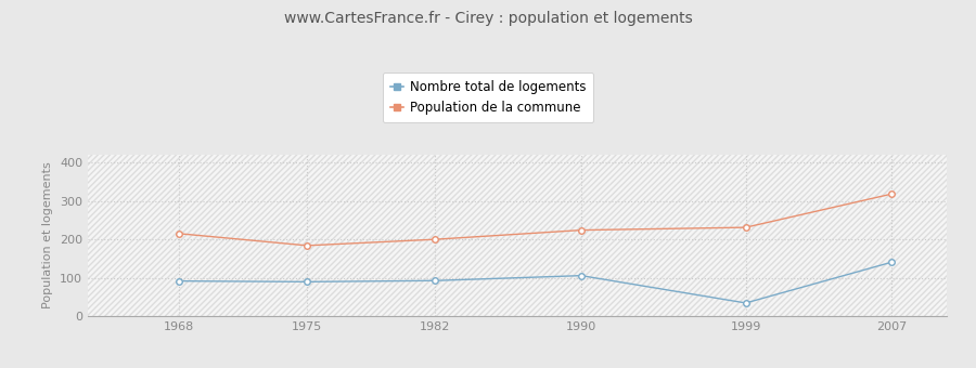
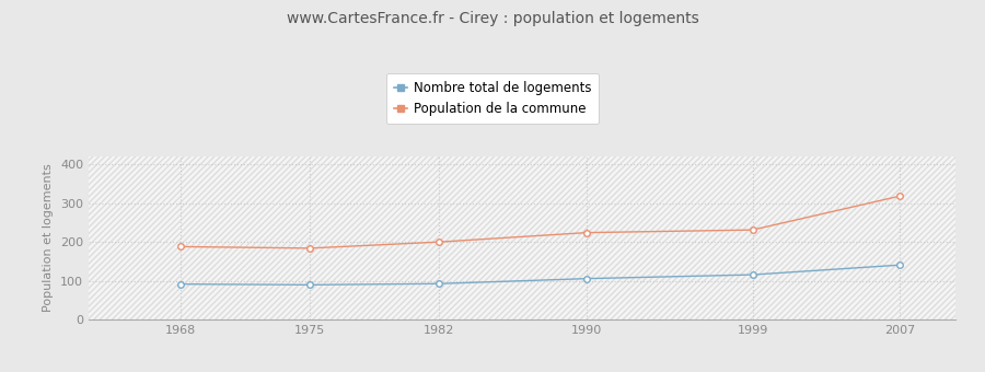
Population de la commune/1968: 215 -> 188
Nombre total de logements/1999: 35 -> 116
